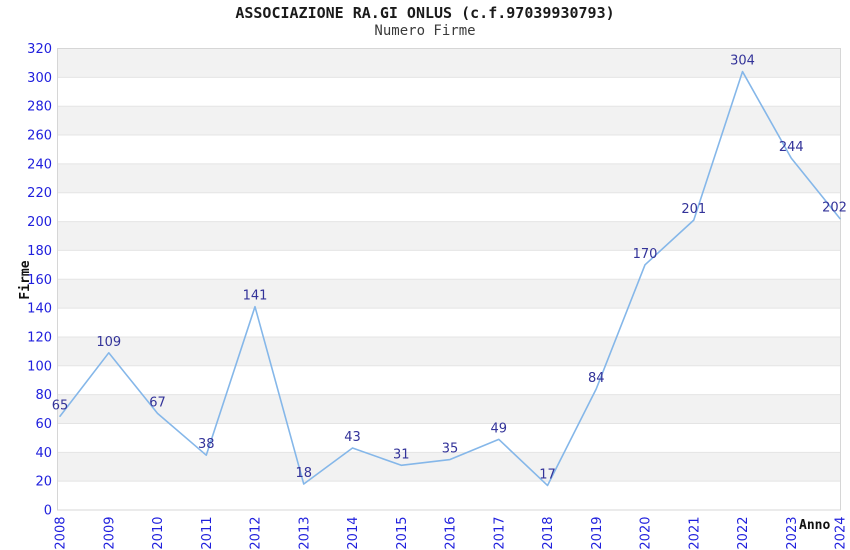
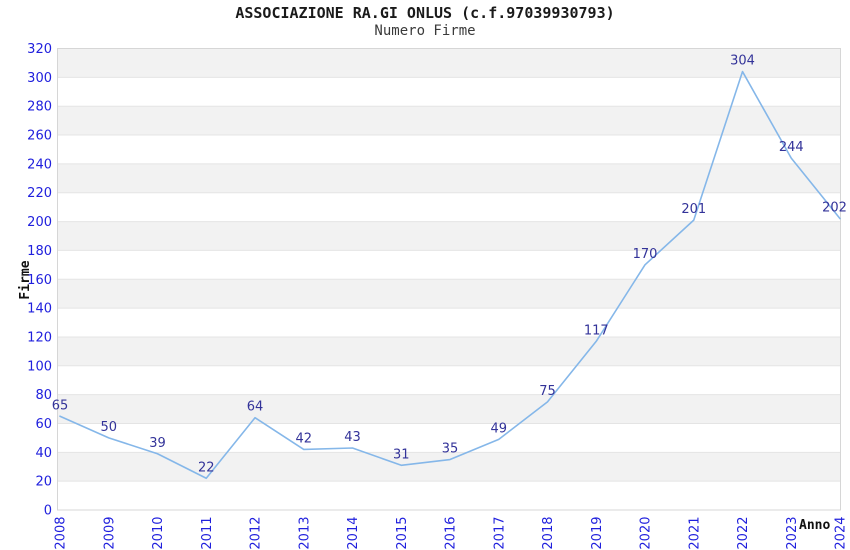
2009: 109 -> 50
2010: 67 -> 39
2011: 38 -> 22
2012: 141 -> 64
2013: 18 -> 42
2018: 17 -> 75
2019: 84 -> 117
